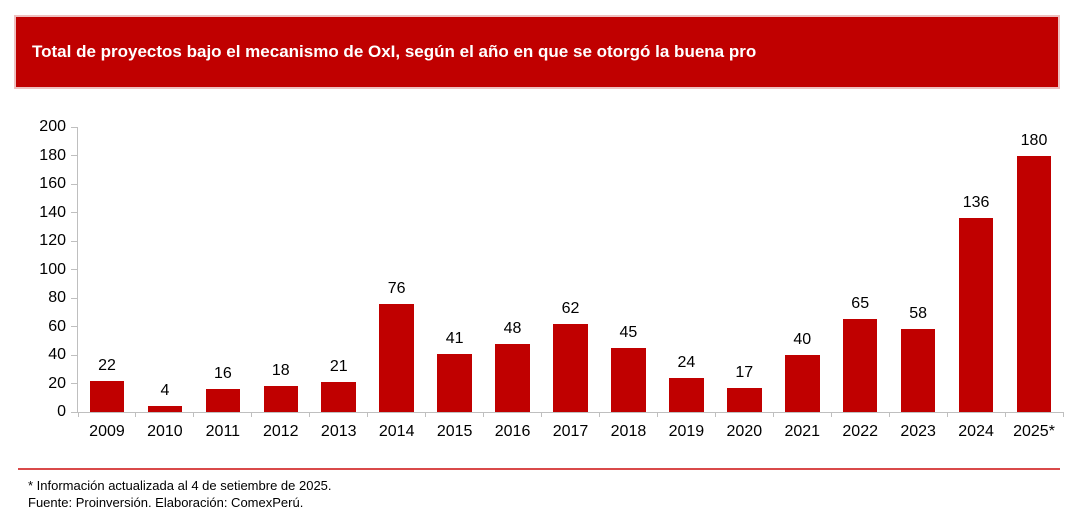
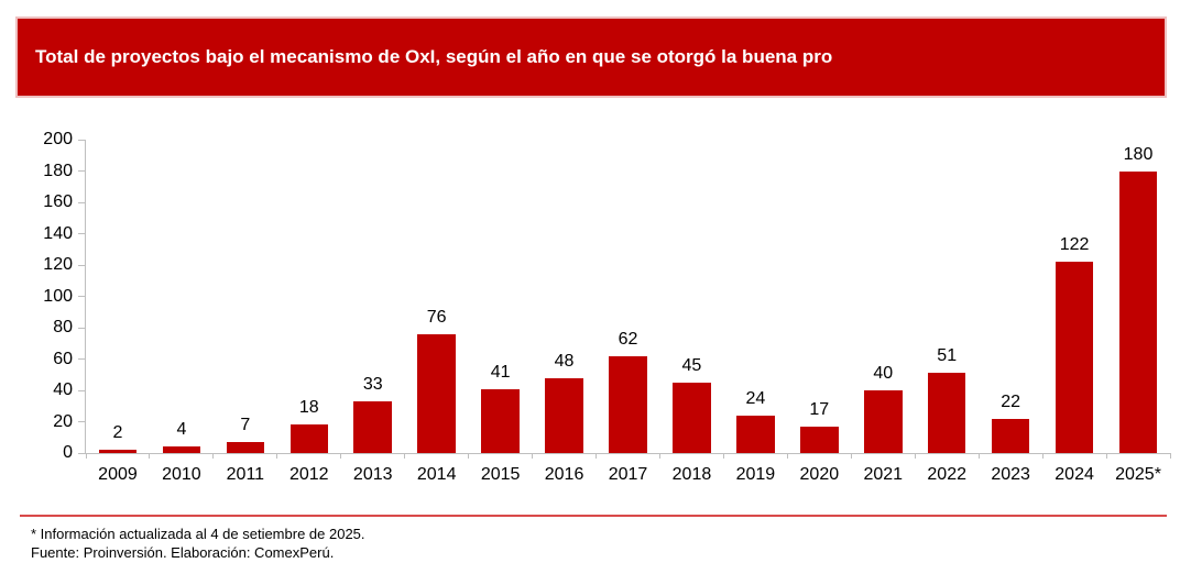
2009: 22 -> 2
2011: 16 -> 7
2013: 21 -> 33
2022: 65 -> 51
2023: 58 -> 22
2024: 136 -> 122
